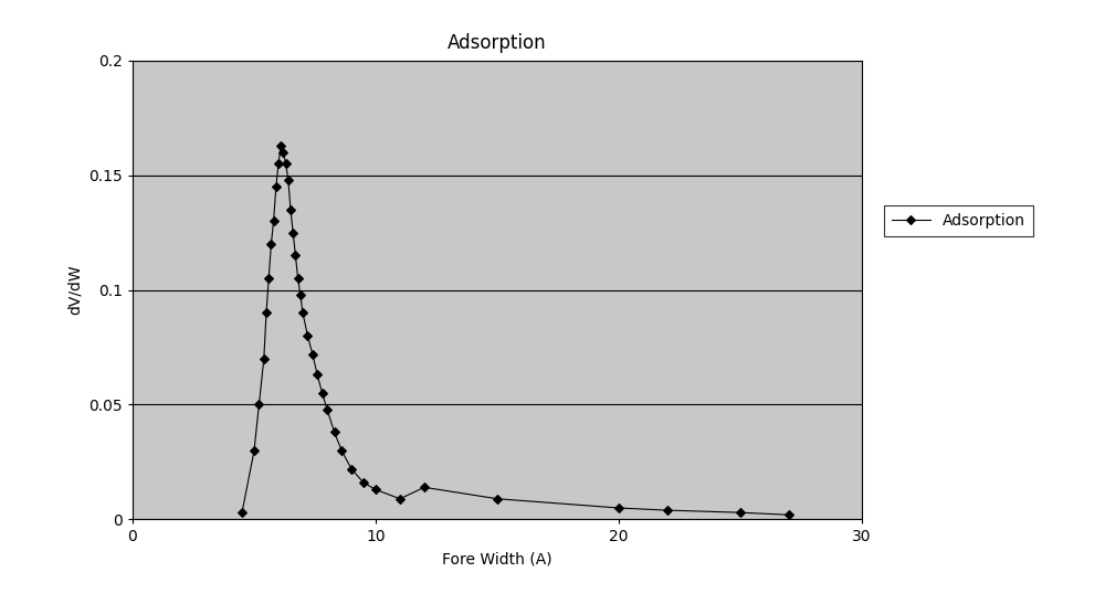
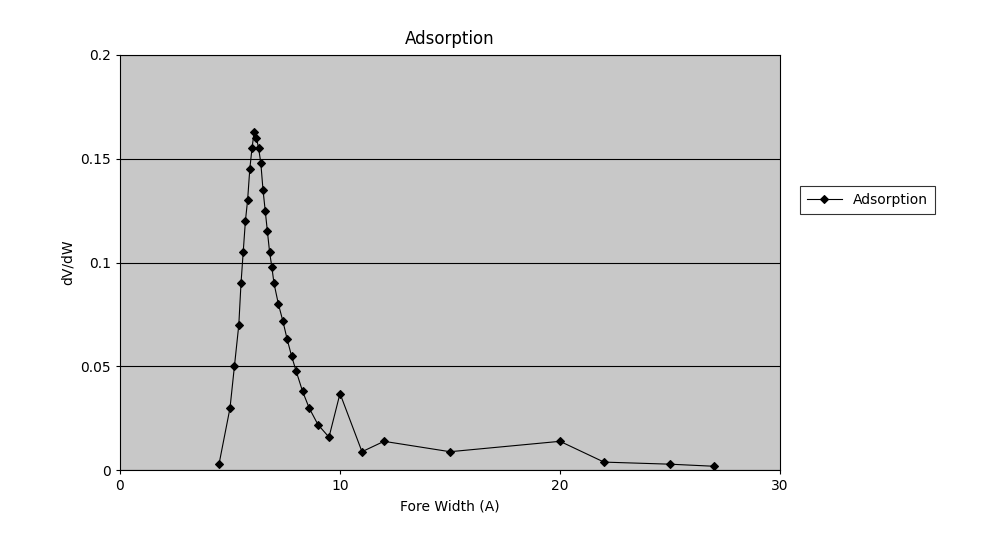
10: 0.013 -> 0.037
20: 0.005 -> 0.014
